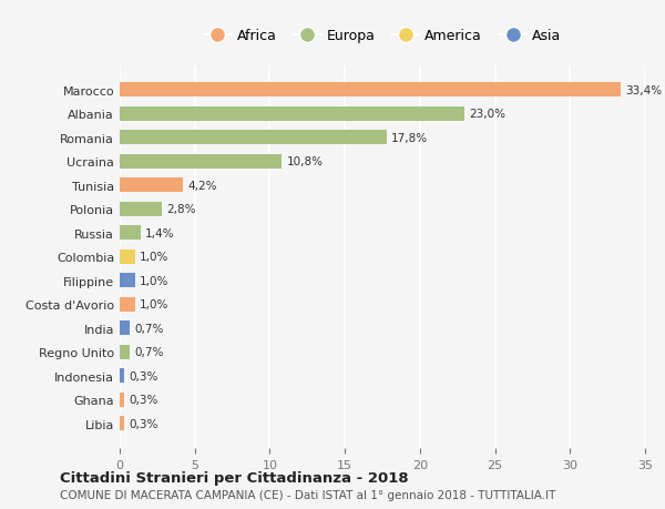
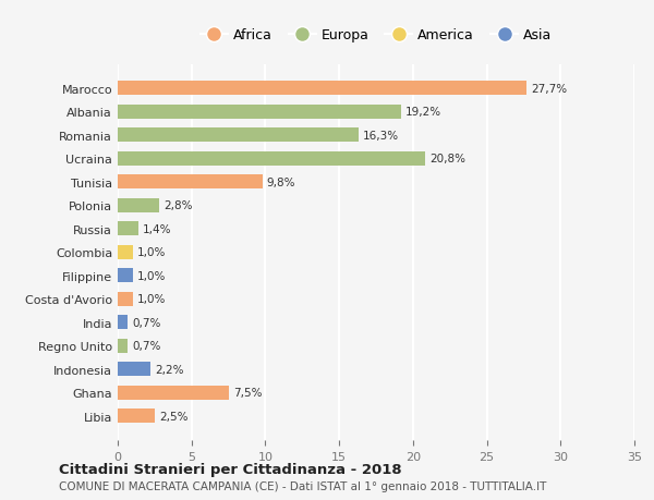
Marocco: 33,4% -> 27,7%
Albania: 23,0% -> 19,2%
Romania: 17,8% -> 16,3%
Ucraina: 10,8% -> 20,8%
Tunisia: 4,2% -> 9,8%
Indonesia: 0,3% -> 2,2%
Ghana: 0,3% -> 7,5%
Libia: 0,3% -> 2,5%
